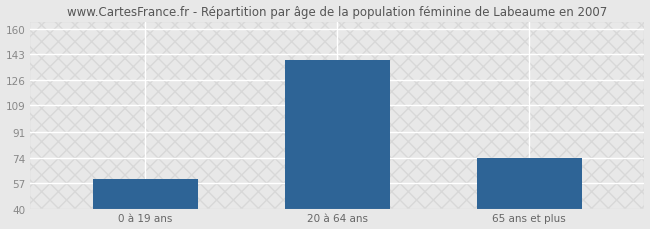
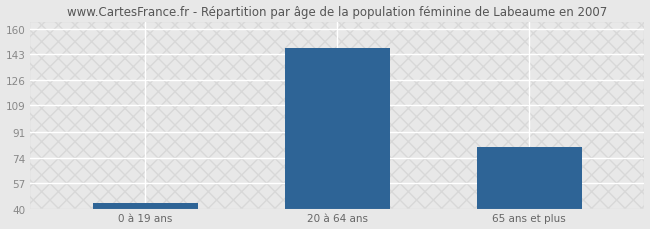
0 à 19 ans: 60 -> 44
20 à 64 ans: 139 -> 147
65 ans et plus: 74 -> 81
